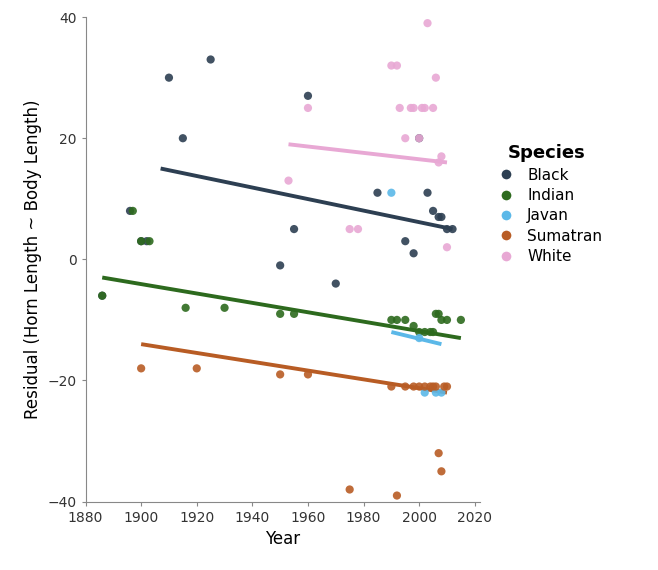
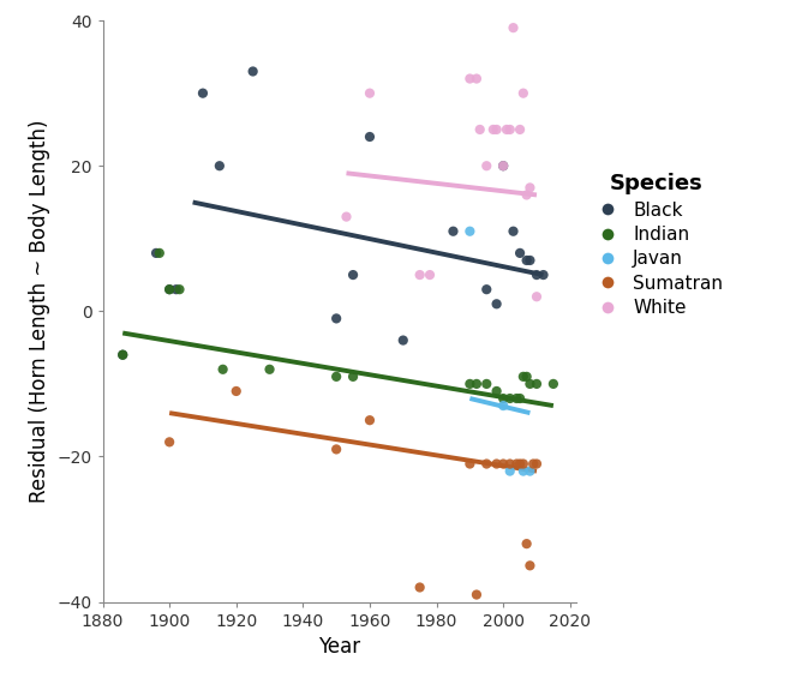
Sumatran/1920: -18 -> -11
Black/1960: 27 -> 24
Sumatran/1960: -19 -> -15
White/1960: 25 -> 30
